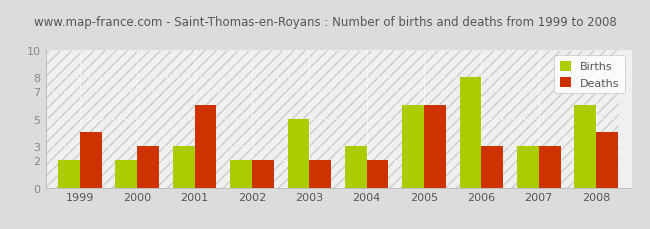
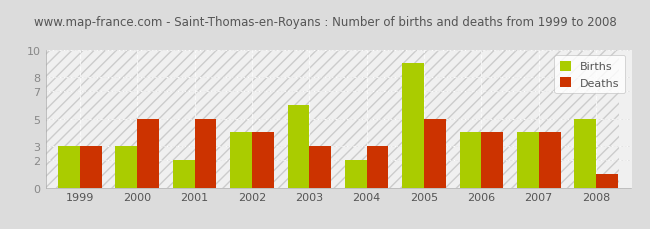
Births/1999: 2 -> 3
Deaths/1999: 4 -> 3
Births/2000: 2 -> 3
Deaths/2000: 3 -> 5
Births/2001: 3 -> 2
Deaths/2001: 6 -> 5
Births/2002: 2 -> 4
Deaths/2002: 2 -> 4
Births/2003: 5 -> 6
Deaths/2003: 2 -> 3
Births/2004: 3 -> 2
Deaths/2004: 2 -> 3
Births/2005: 6 -> 9
Deaths/2005: 6 -> 5
Births/2006: 8 -> 4
Deaths/2006: 3 -> 4
Births/2007: 3 -> 4
Deaths/2007: 3 -> 4
Births/2008: 6 -> 5
Deaths/2008: 4 -> 1
